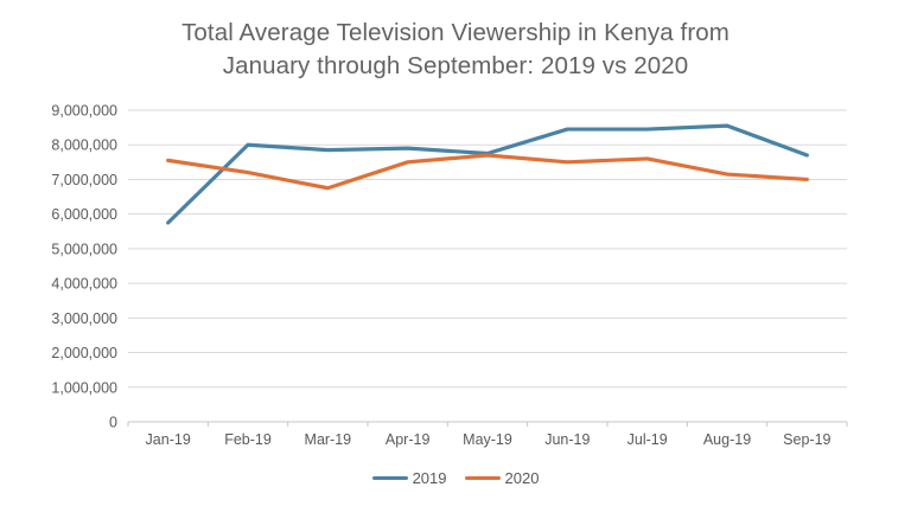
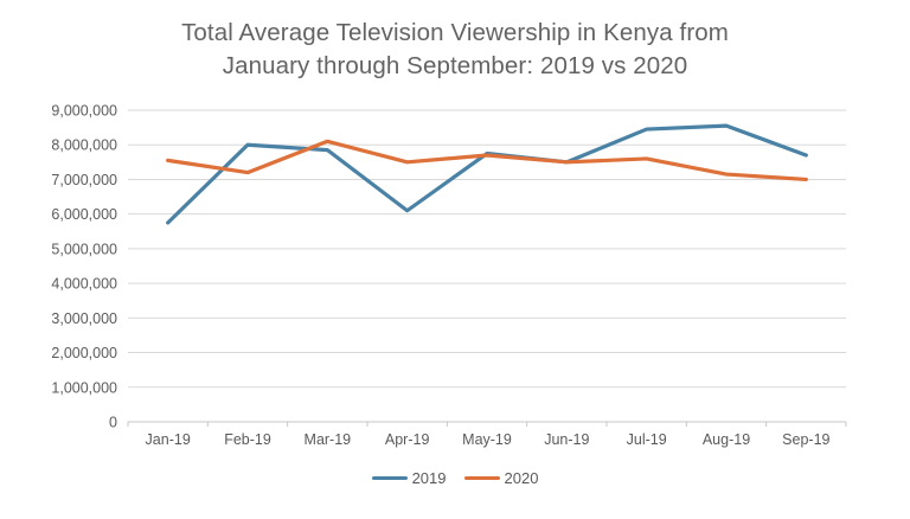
2020/Mar-19: 6800000 -> 8100000
2019/Apr-19: 7900000 -> 6100000
2019/Jun-19: 8400000 -> 7500000
